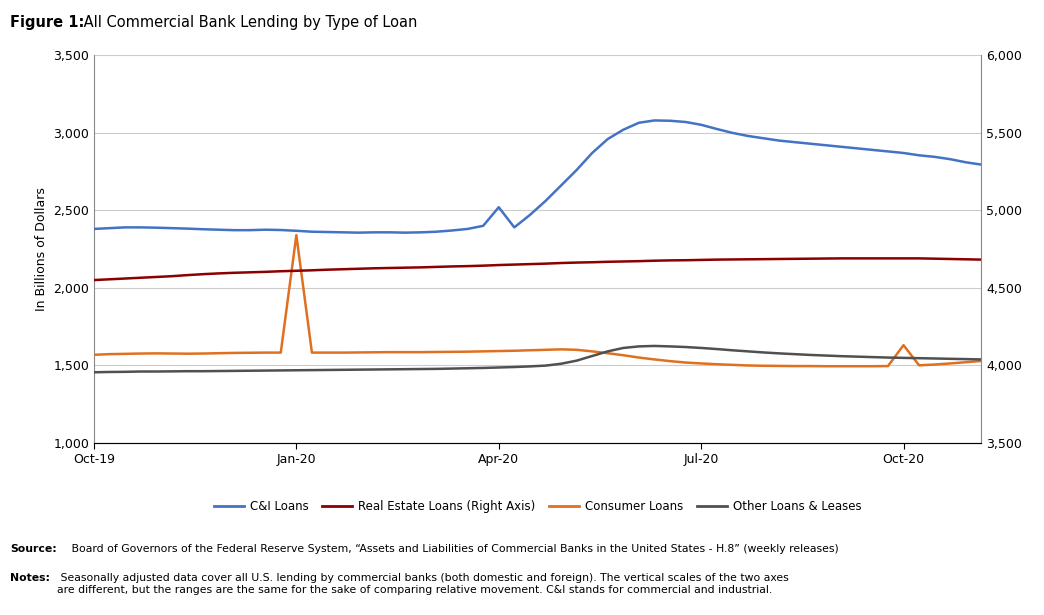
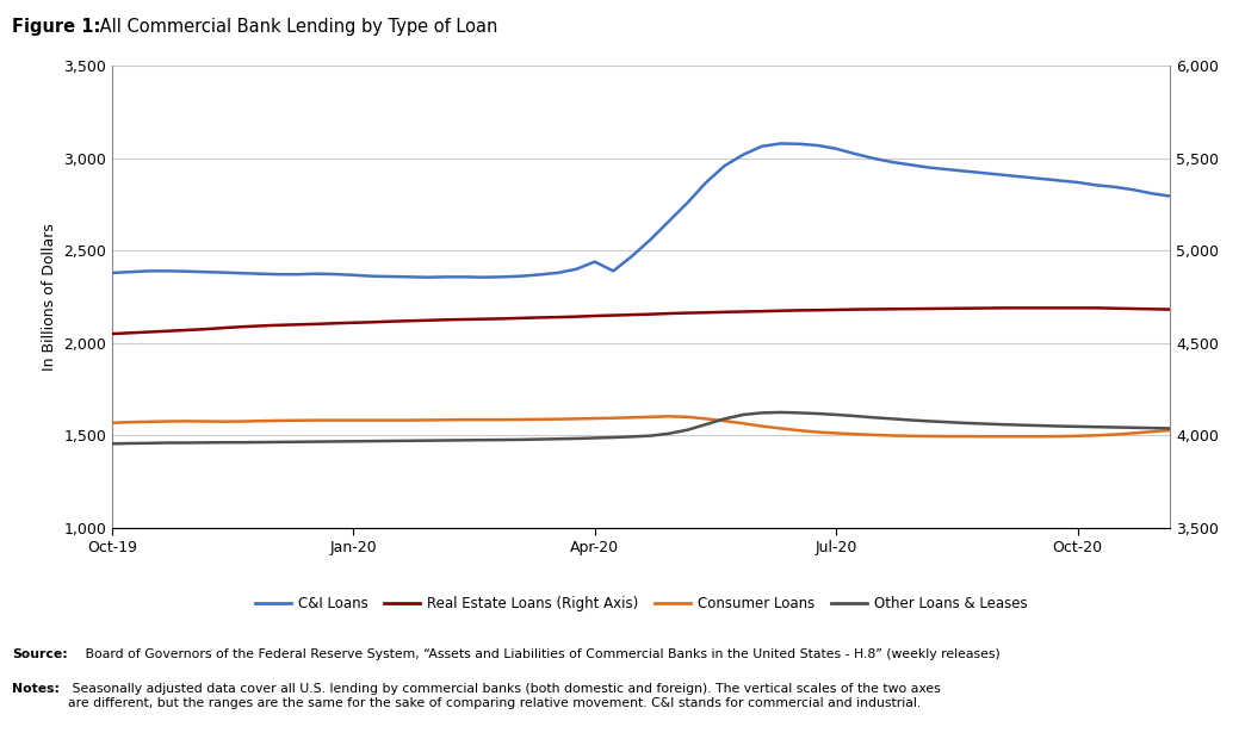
Consumer Loans/Jan-20: 2,340 -> 1,580
C&I Loans/Apr-20: 2,520 -> 2,440
Consumer Loans/Oct-20: 1,630 -> 1,500
